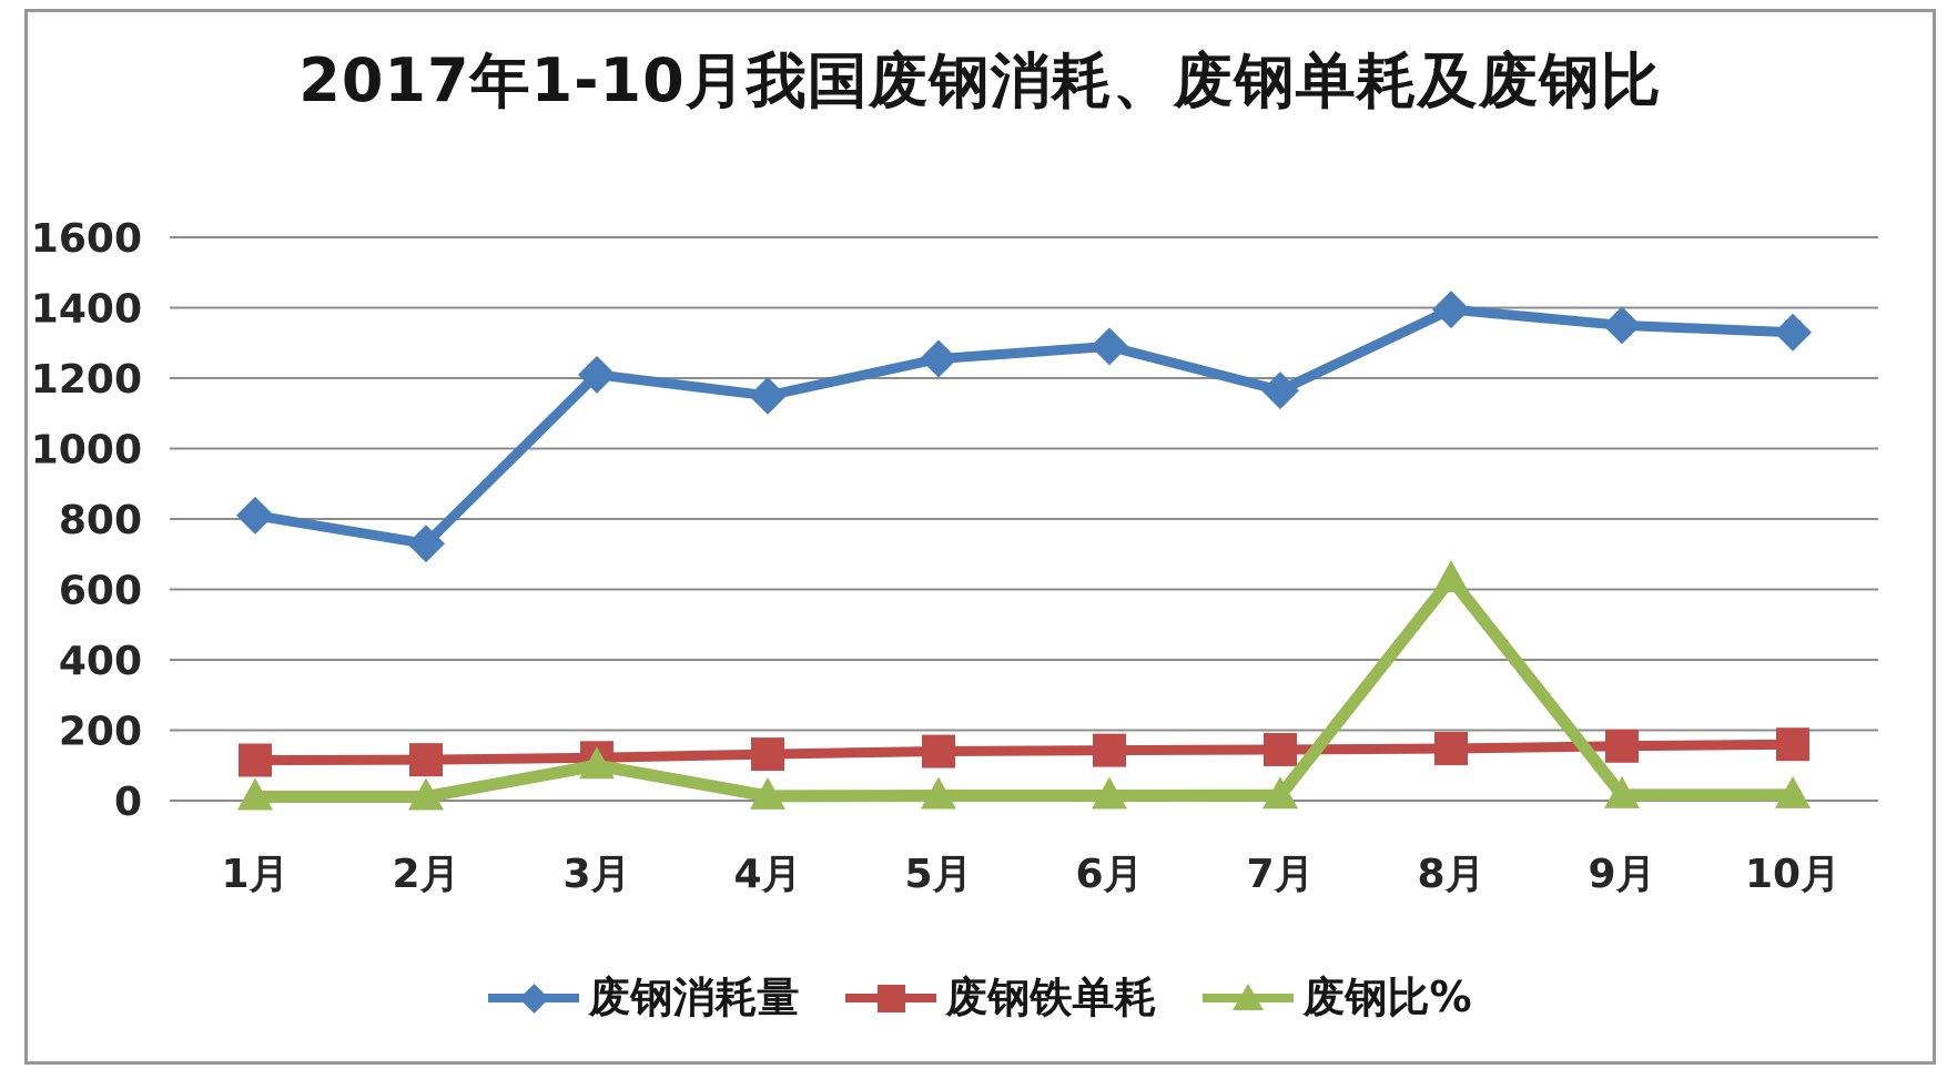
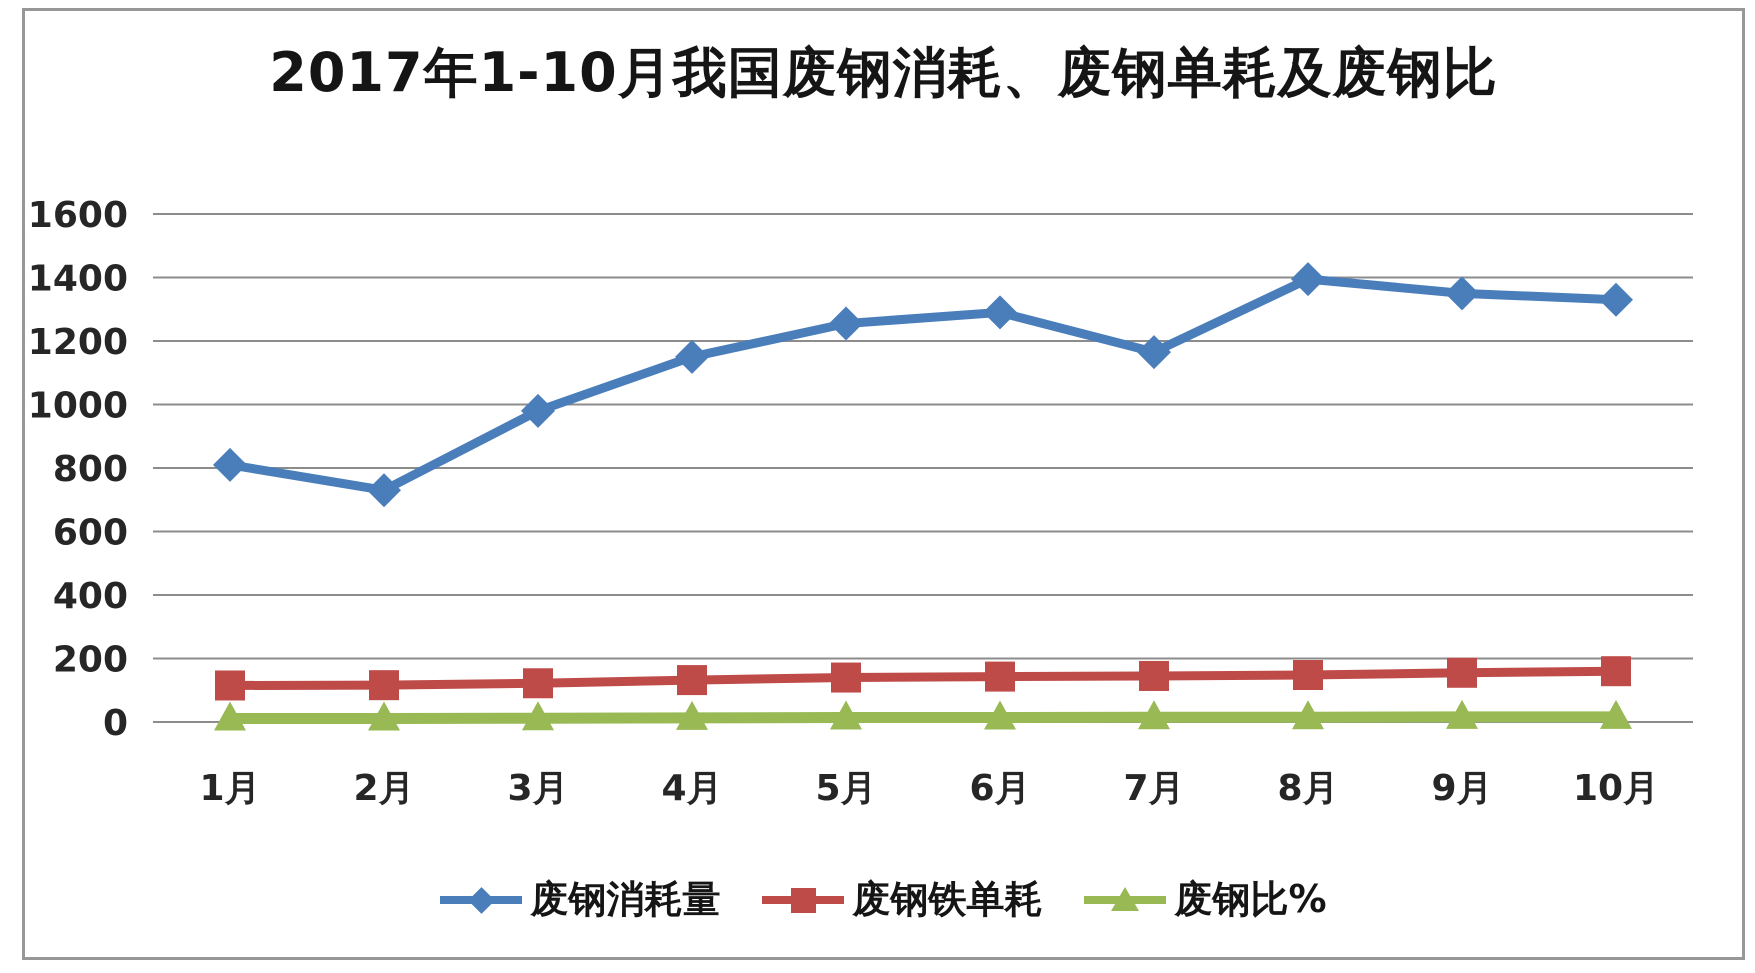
废钢消耗量/3月: 1210 -> 980
废钢比%/3月: 100 -> 10
废钢比%/8月: 630 -> 20
